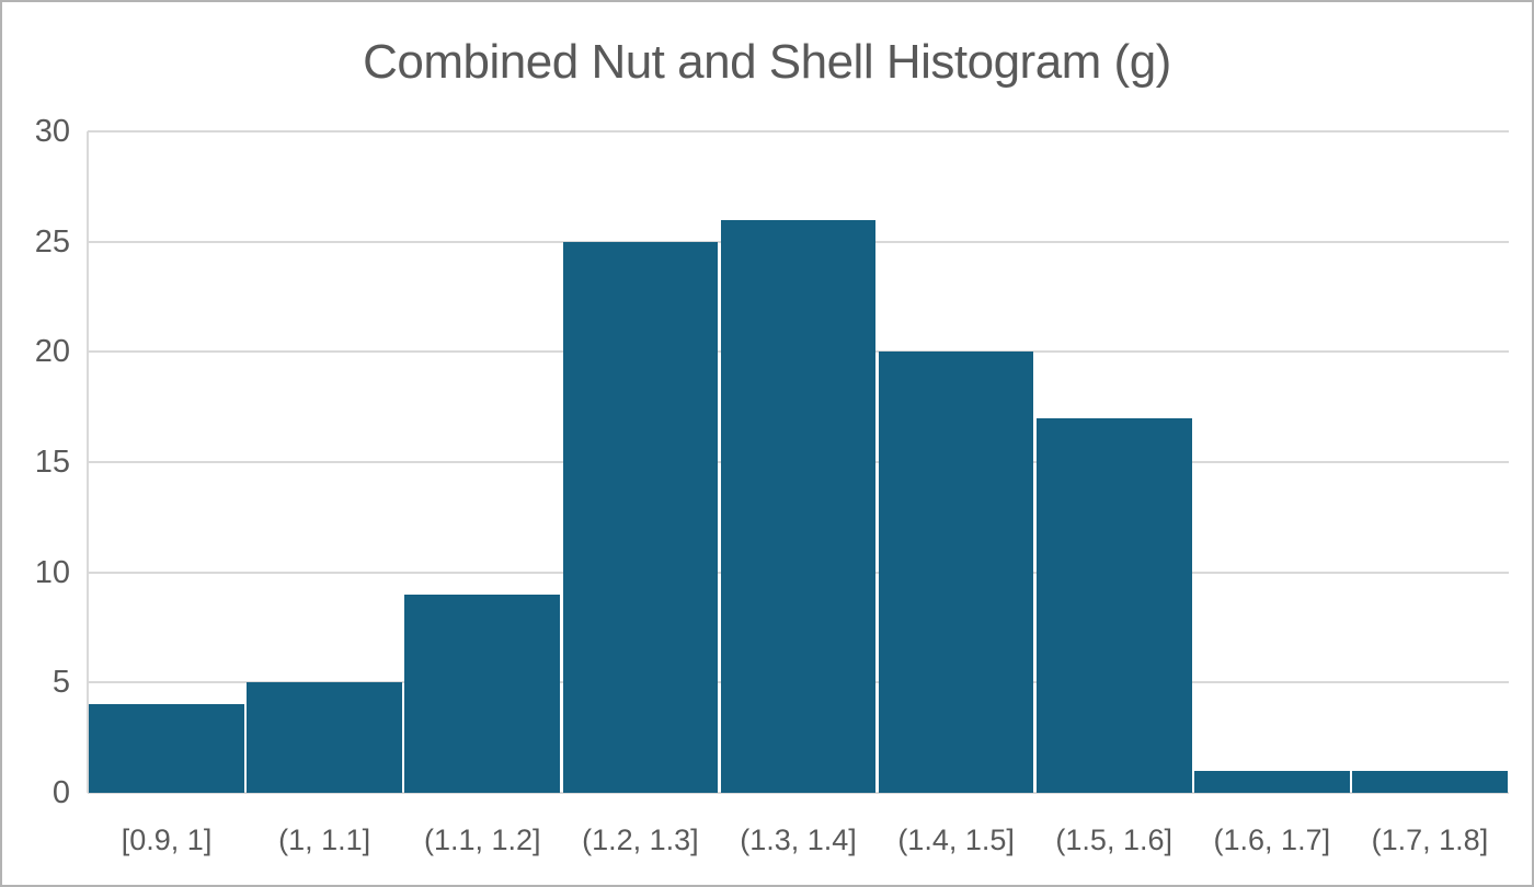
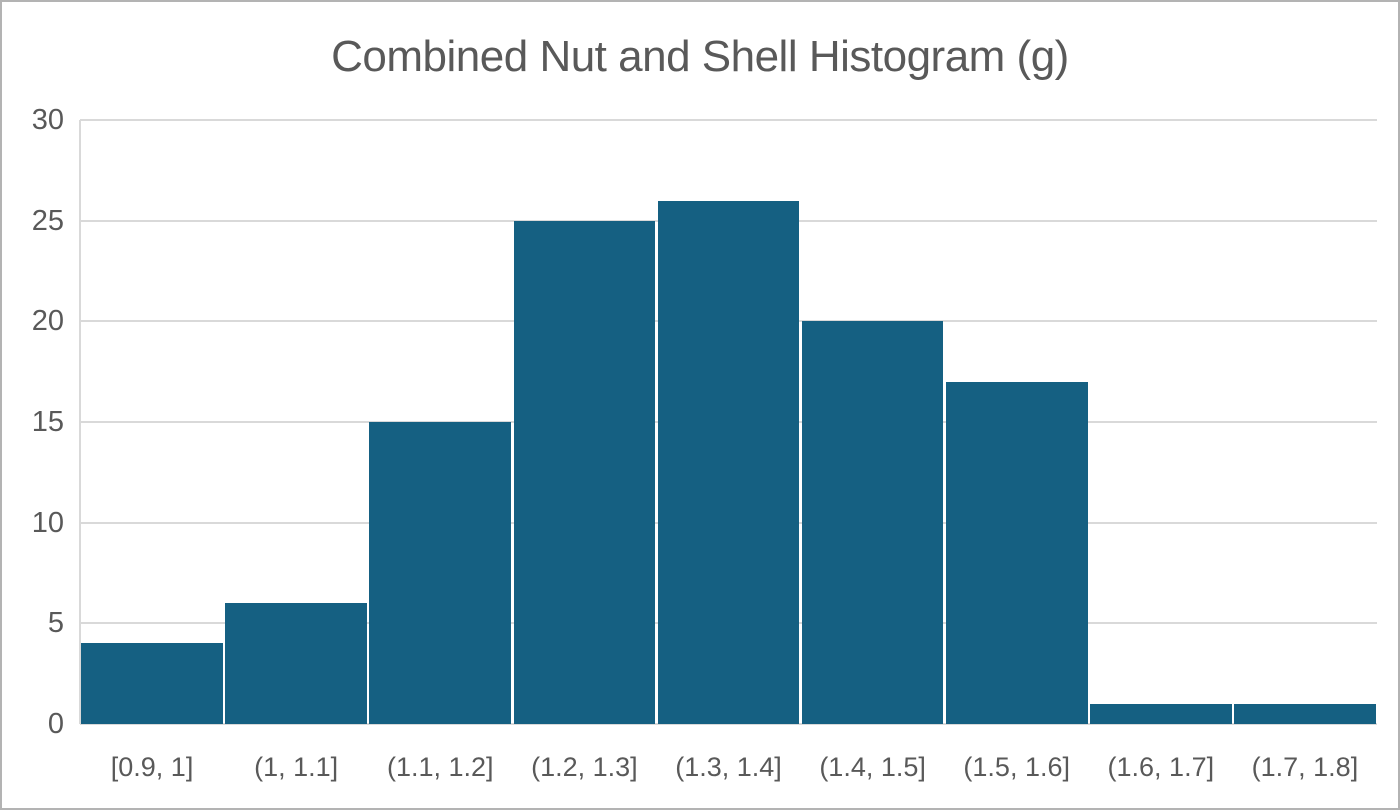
(1, 1.1]: 5 -> 6
(1.1, 1.2]: 9 -> 15
